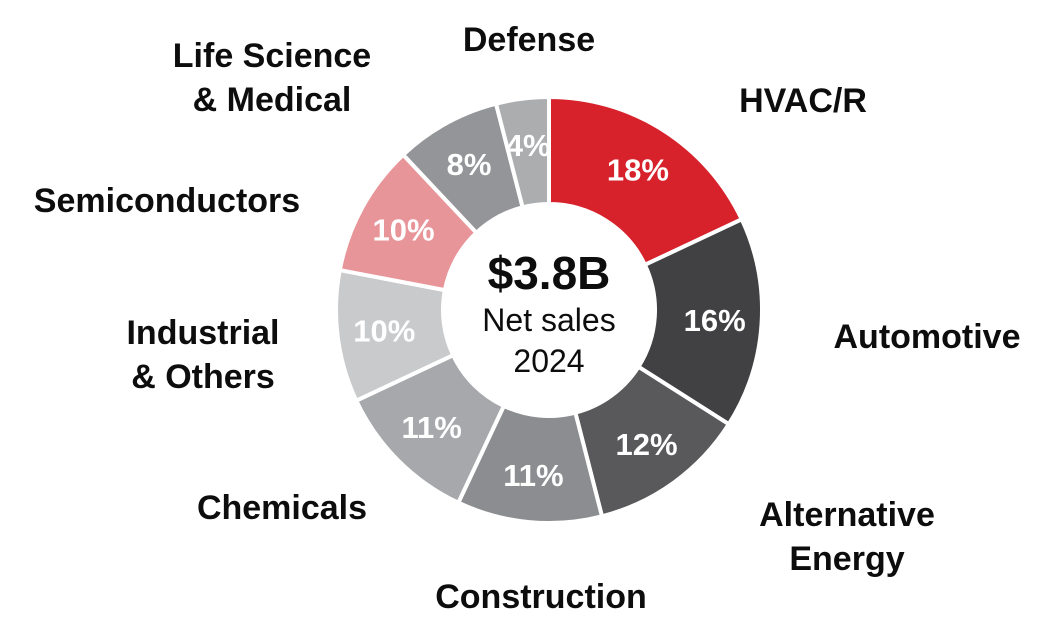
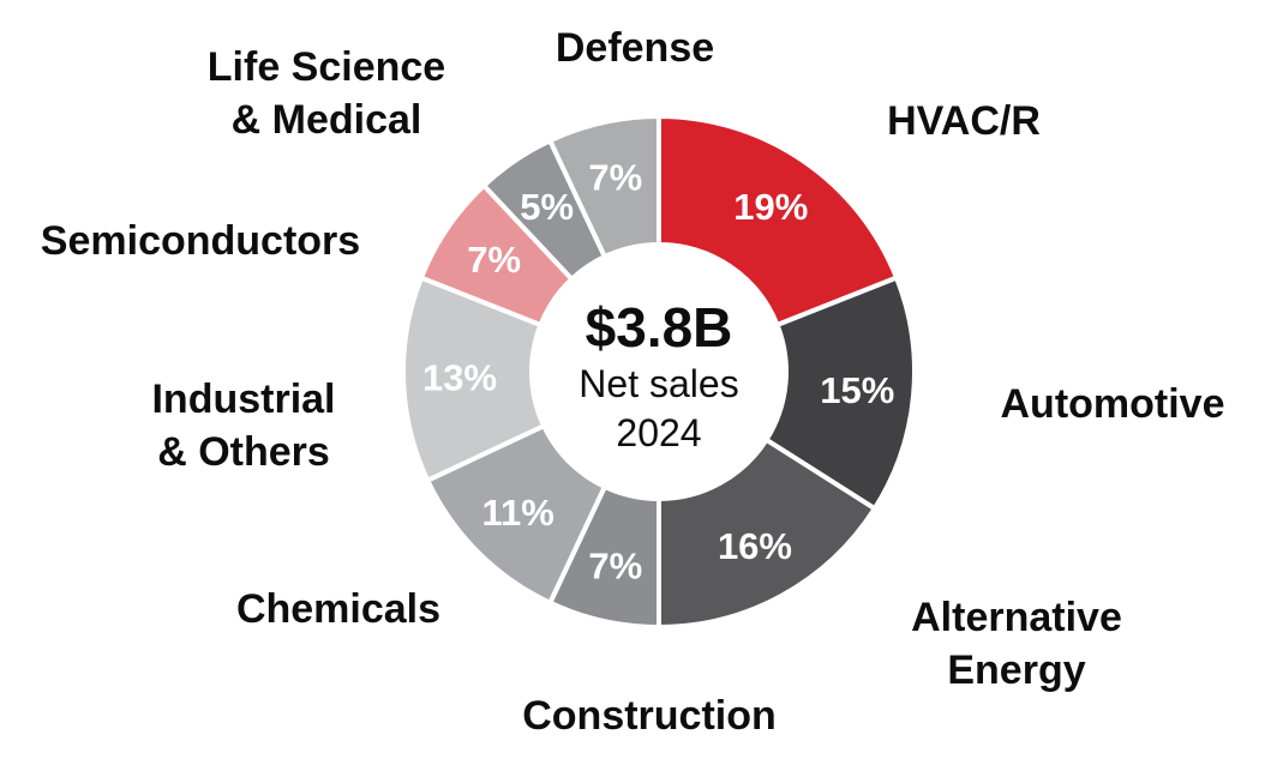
HVAC/R: 18% -> 19%
Automotive: 16% -> 15%
Alternative Energy: 12% -> 16%
Construction: 11% -> 7%
Industrial & Others: 10% -> 13%
Semiconductors: 10% -> 7%
Life Science & Medical: 8% -> 5%
Defense: 4% -> 7%
